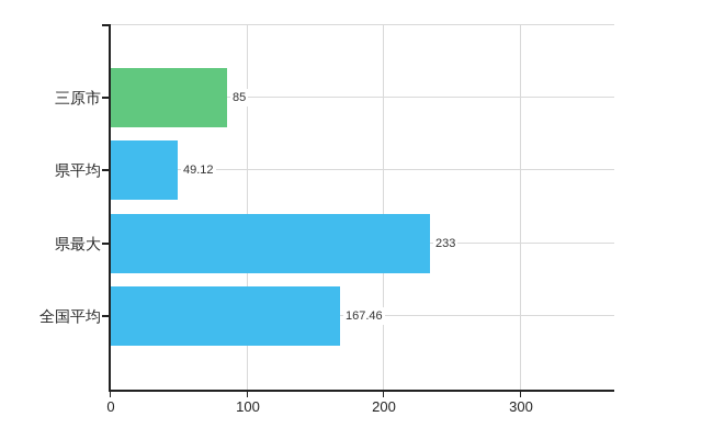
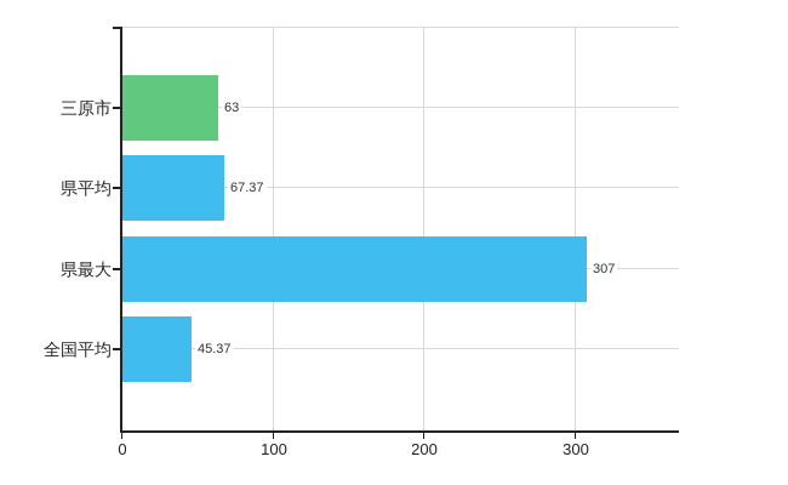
三原市: 85 -> 63
県平均: 49.12 -> 67.37
県最大: 233 -> 307
全国平均: 167.46 -> 45.37
